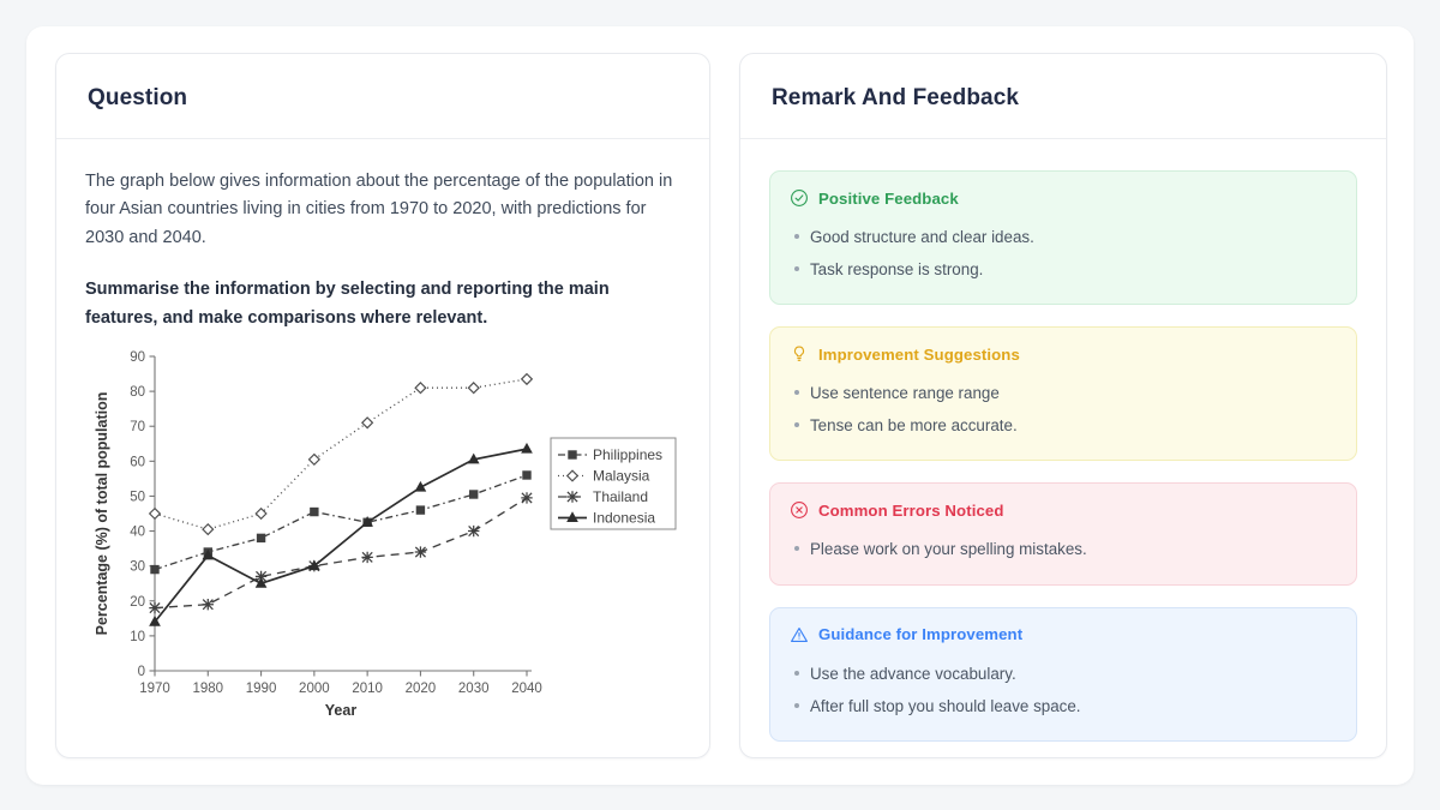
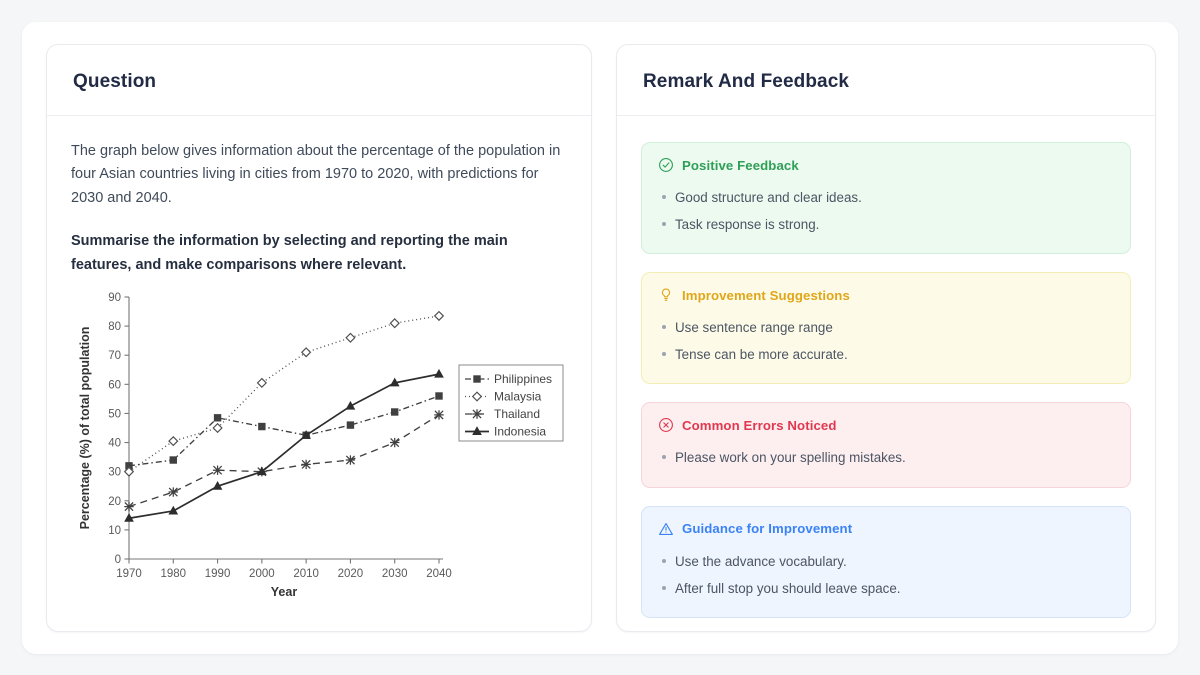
Philippines/1970: 29 -> 32
Malaysia/1970: 45 -> 30
Thailand/1980: 19 -> 23
Indonesia/1980: 33 -> 16
Philippines/1990: 38 -> 48
Thailand/1990: 27 -> 30
Malaysia/2020: 81 -> 76
